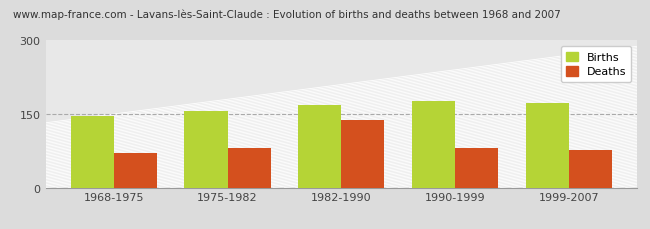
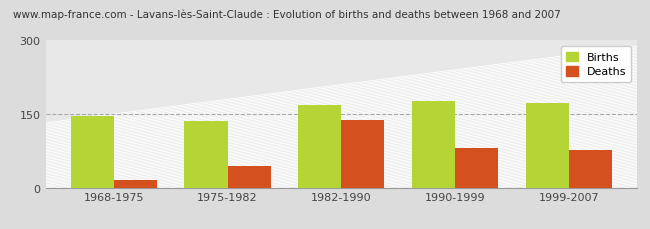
Deaths/1968-1975: 70 -> 15
Births/1975-1982: 157 -> 135
Deaths/1975-1982: 80 -> 45
